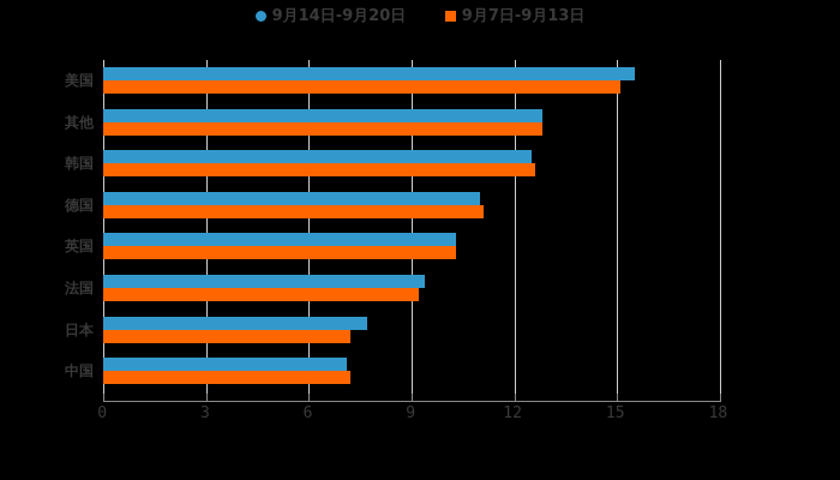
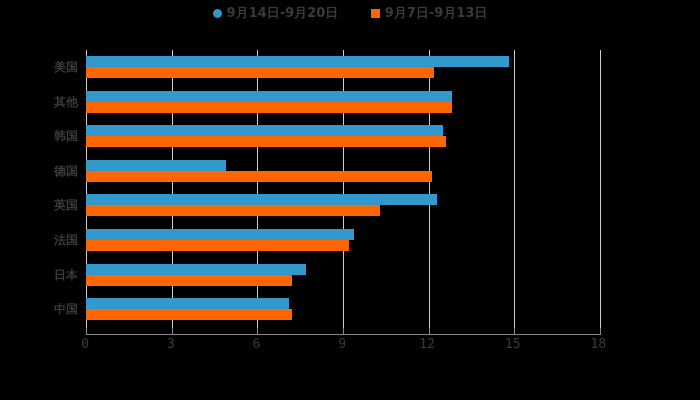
9月14日-9月20日/美国: 15.5 -> 14.8
9月7日-9月13日/美国: 15.1 -> 12.2
9月14日-9月20日/德国: 11.0 -> 4.9
9月7日-9月13日/德国: 11.1 -> 12.1
9月14日-9月20日/英国: 10.3 -> 12.3
